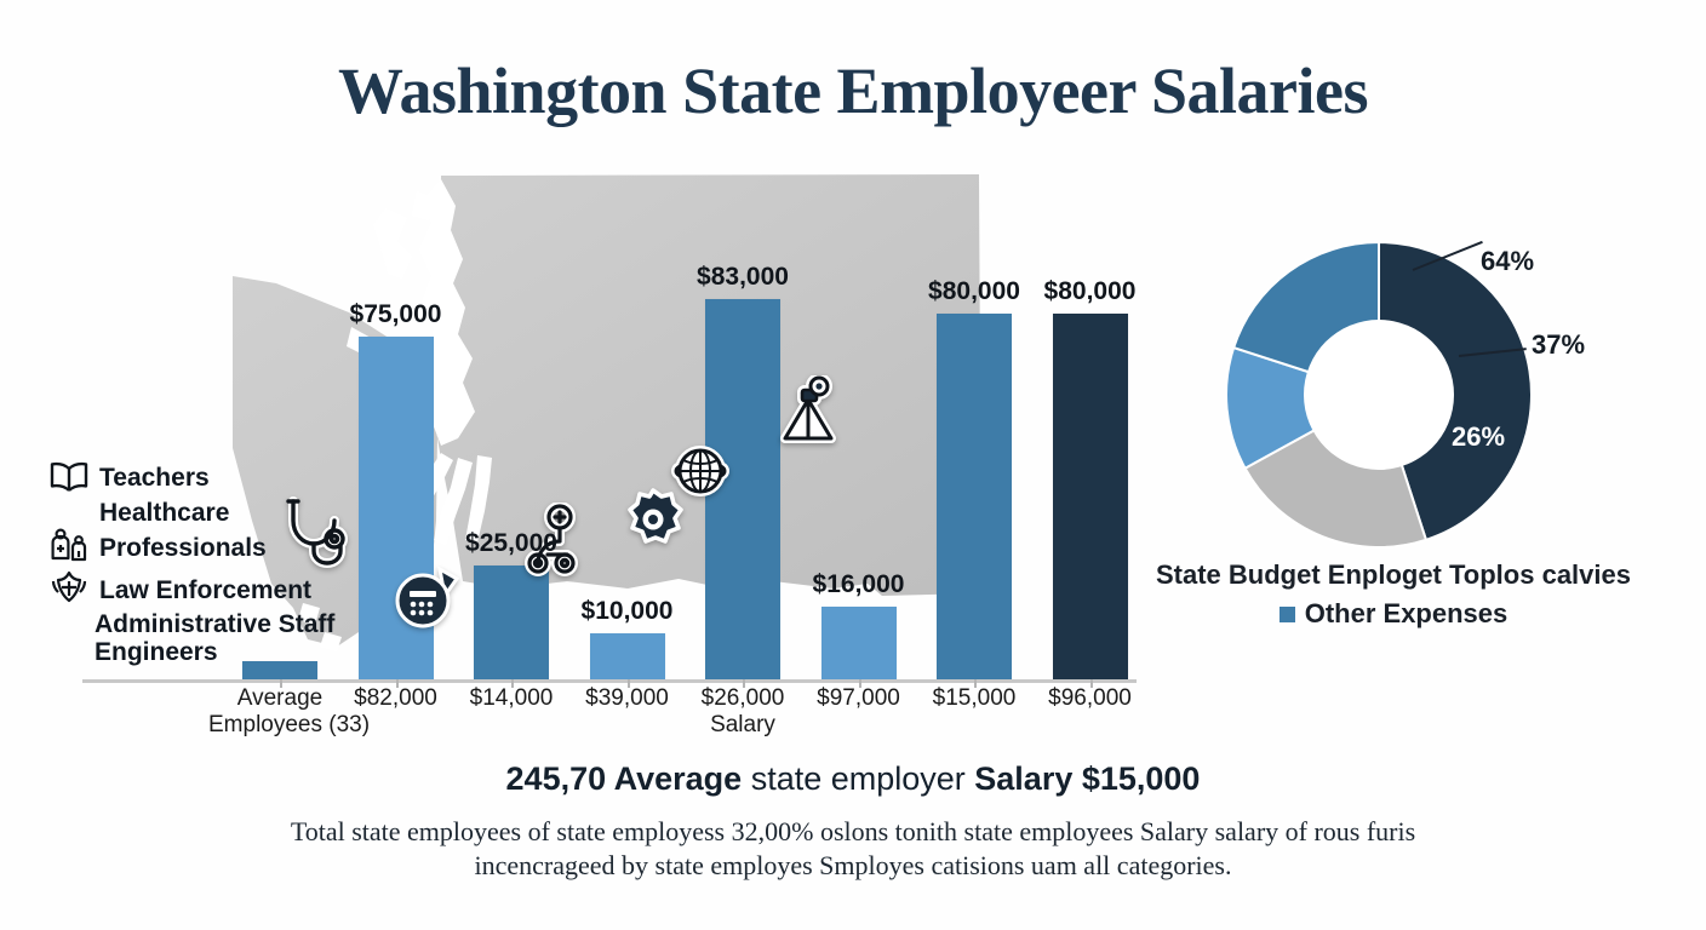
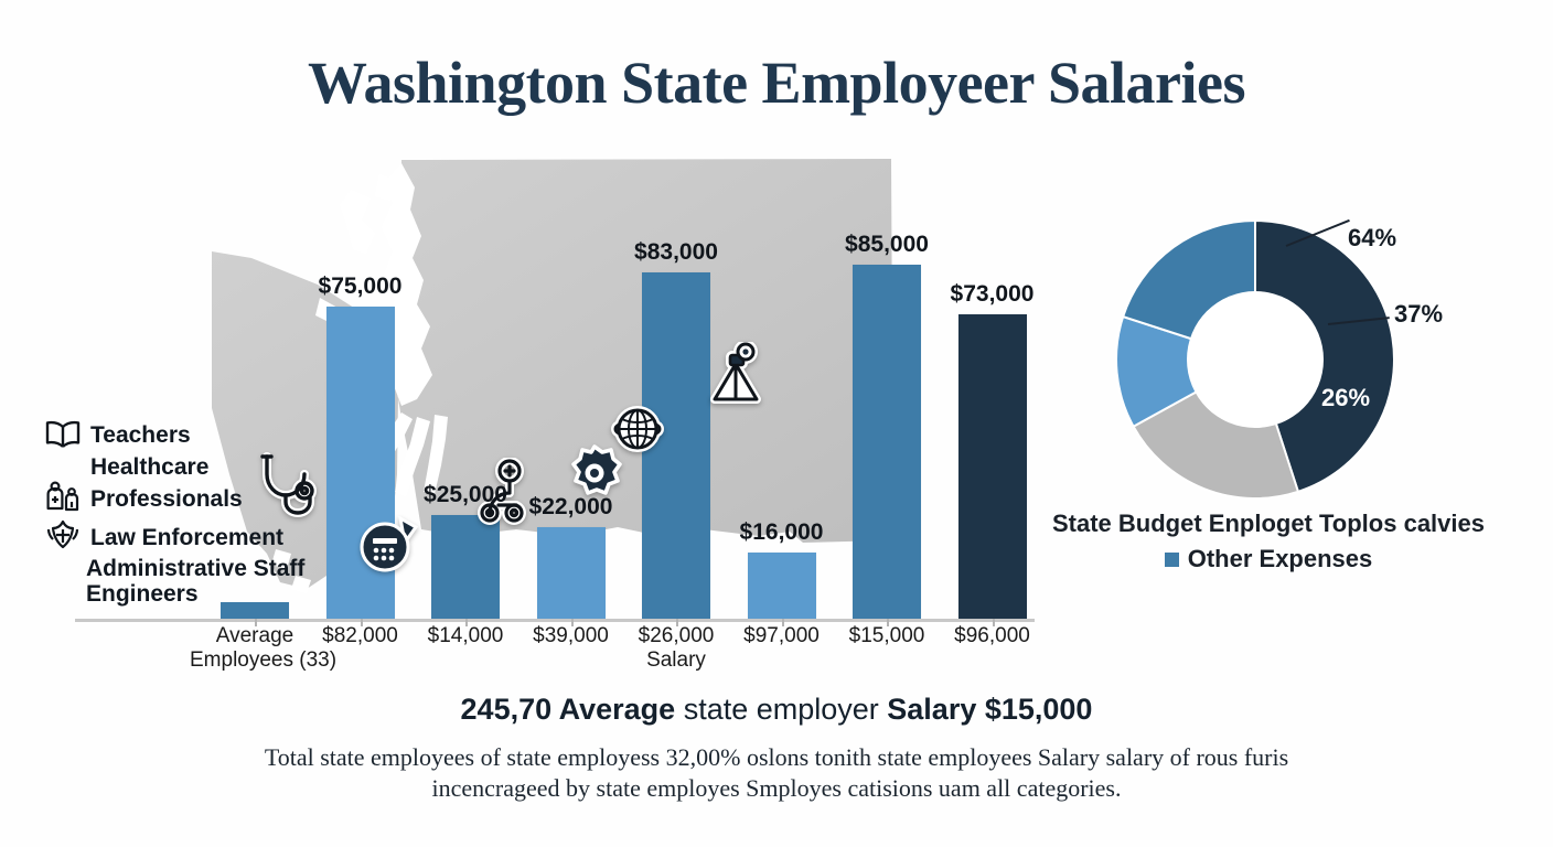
$39,000: $10,000 -> $22,000
$15,000: $80,000 -> $85,000
$96,000: $80,000 -> $73,000
